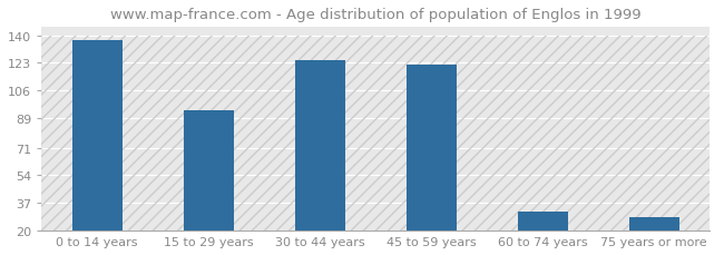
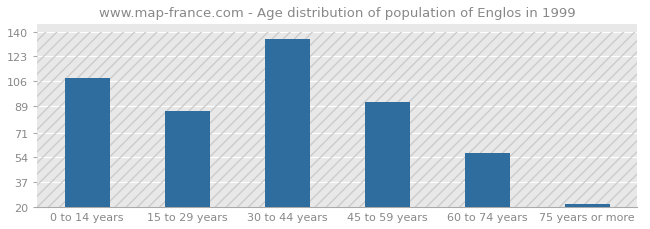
0 to 14 years: 137 -> 108
15 to 29 years: 94 -> 86
30 to 44 years: 125 -> 135
45 to 59 years: 122 -> 92
60 to 74 years: 32 -> 57
75 years or more: 28 -> 22
